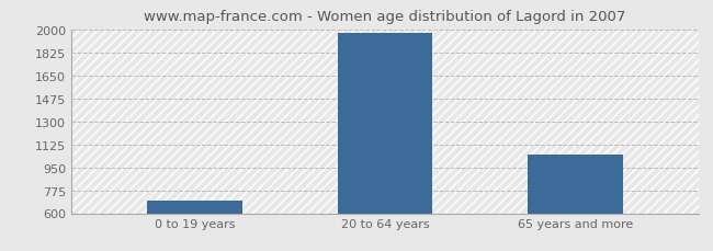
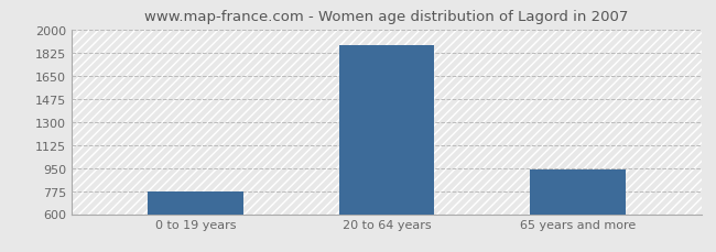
0 to 19 years: 700 -> 770
20 to 64 years: 1980 -> 1880
65 years and more: 1050 -> 940
